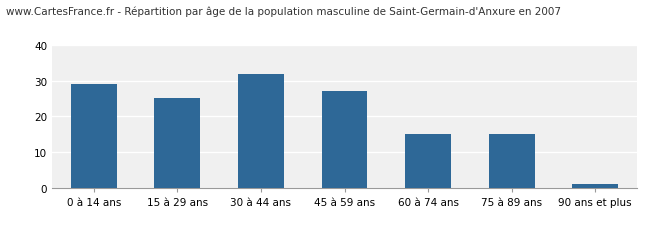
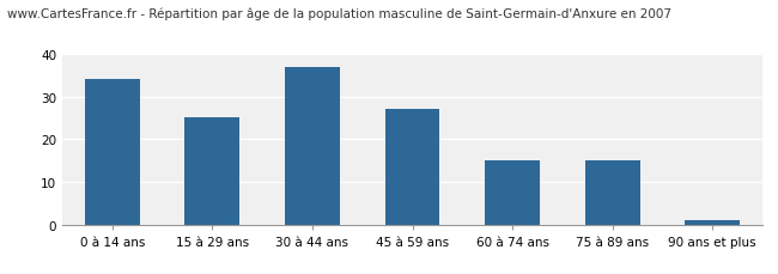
0 à 14 ans: 29 -> 34
30 à 44 ans: 32 -> 37
